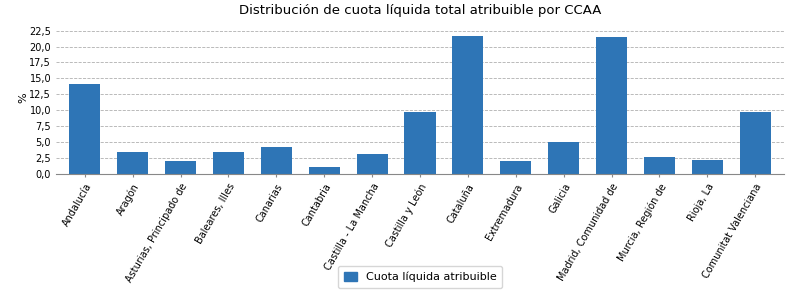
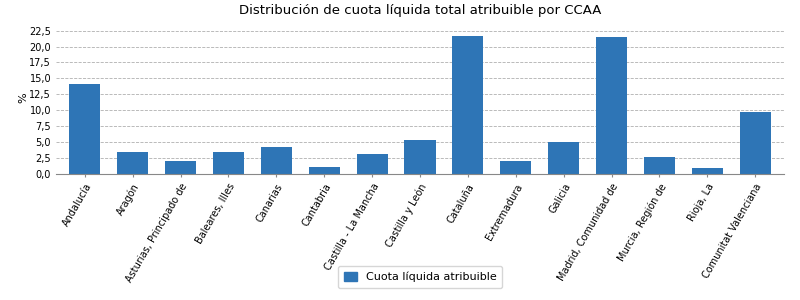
Castilla y León: 9,8 -> 5,4
Rioja, La: 2,2 -> 0,9
